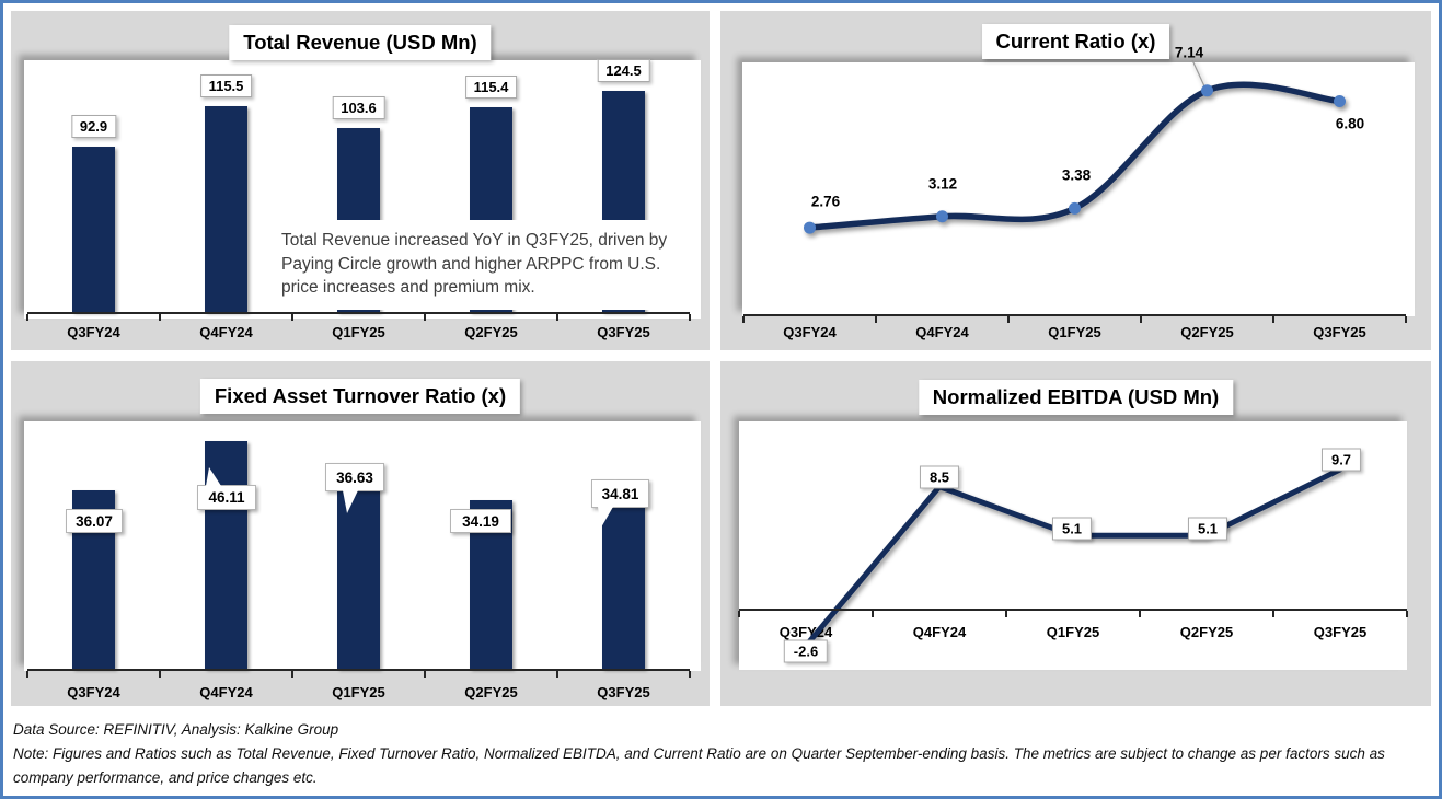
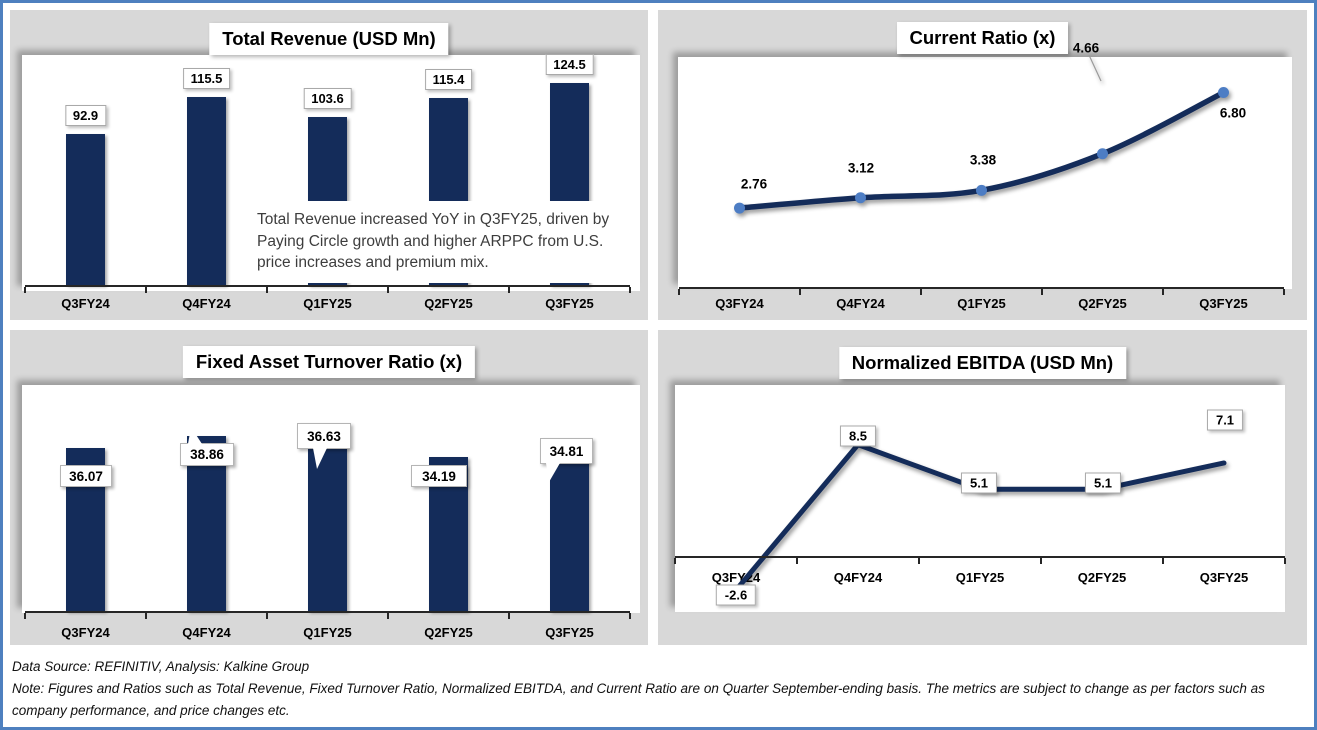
Current Ratio (x)/Q2FY25: 7.14 -> 4.66
Fixed Asset Turnover Ratio (x)/Q4FY24: 46.11 -> 38.86
Normalized EBITDA (USD Mn)/Q3FY25: 9.7 -> 7.1
